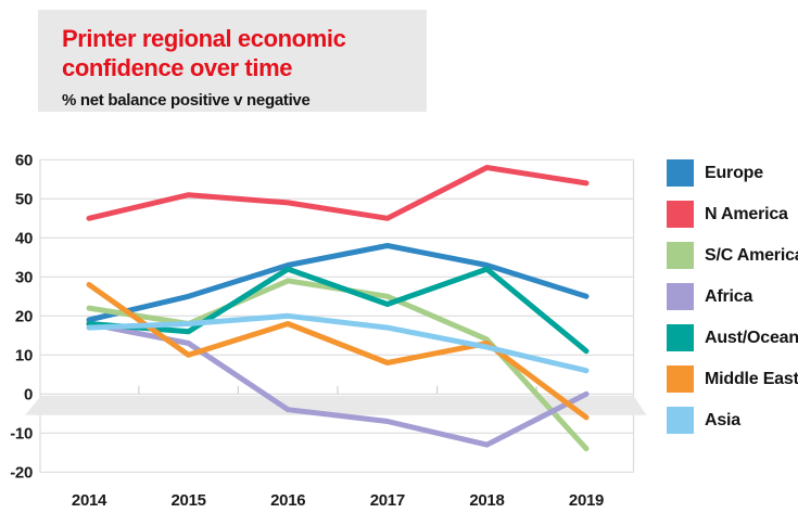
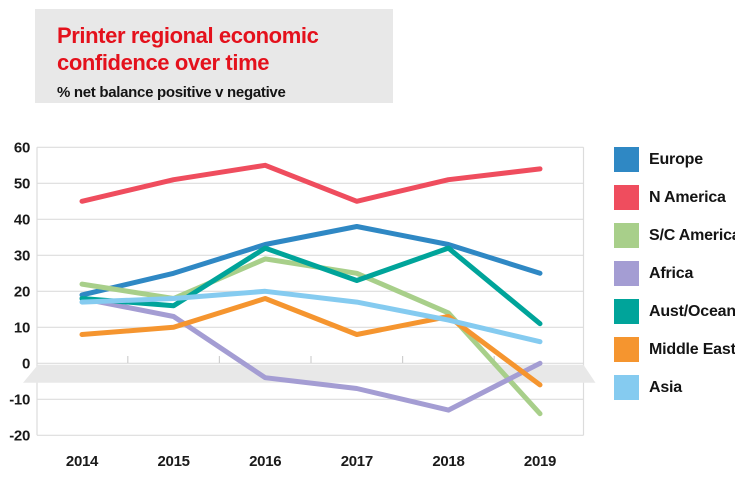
Middle East/2014: 28 -> 8
N America/2016: 49 -> 55
N America/2018: 58 -> 51
